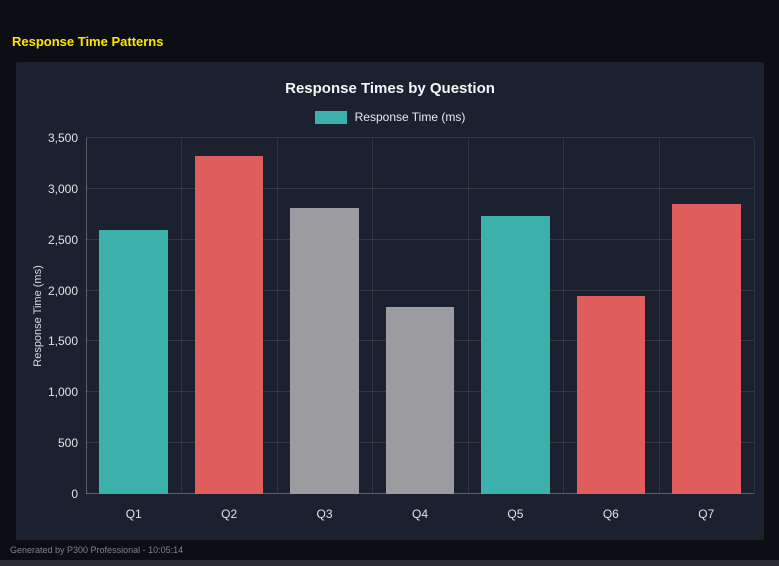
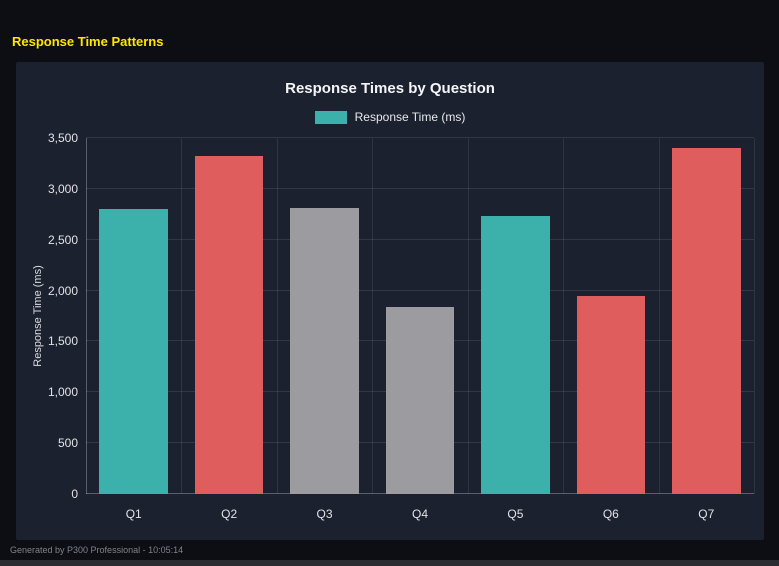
Q1: 2600 -> 2800
Q7: 2850 -> 3400
